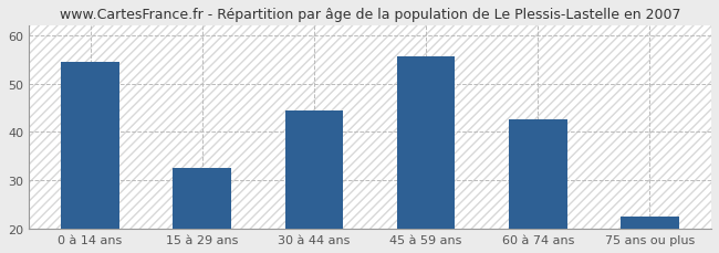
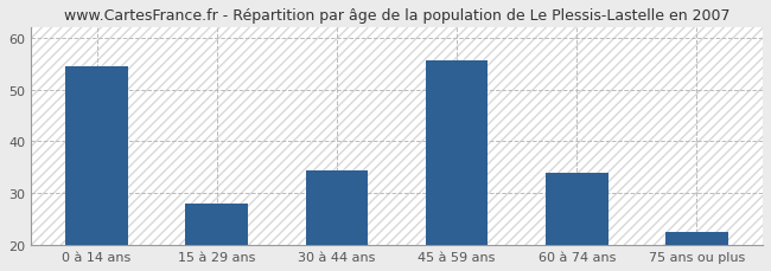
15 à 29 ans: 32.5 -> 28.0
30 à 44 ans: 44.5 -> 34.5
60 à 74 ans: 42.5 -> 34.0
